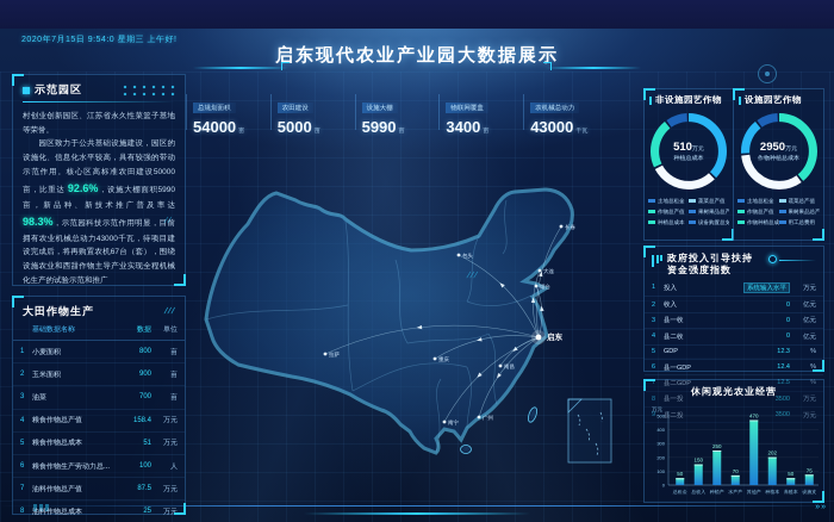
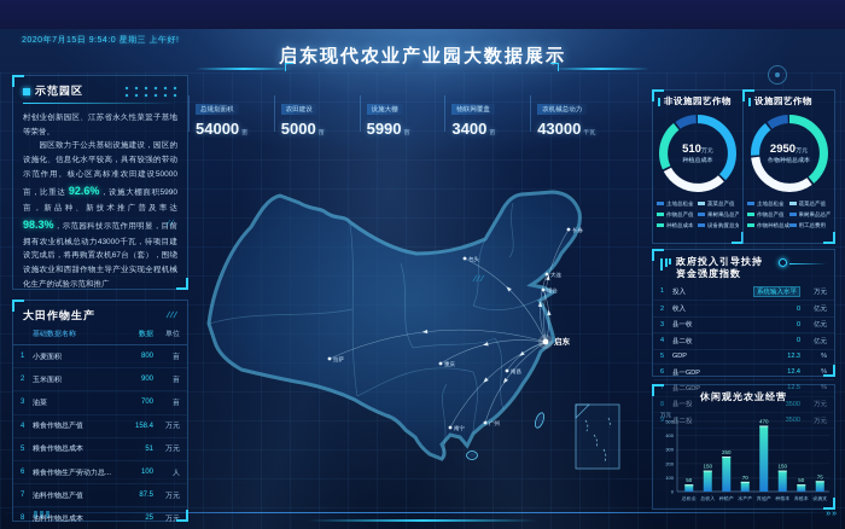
休闲观光农业经营/种植本: 202 -> 150
